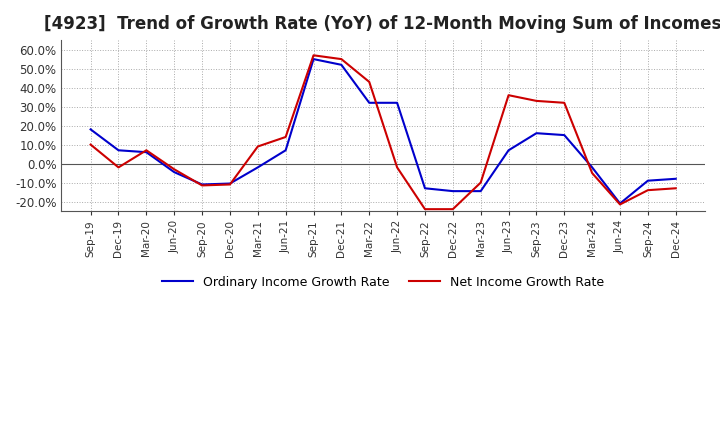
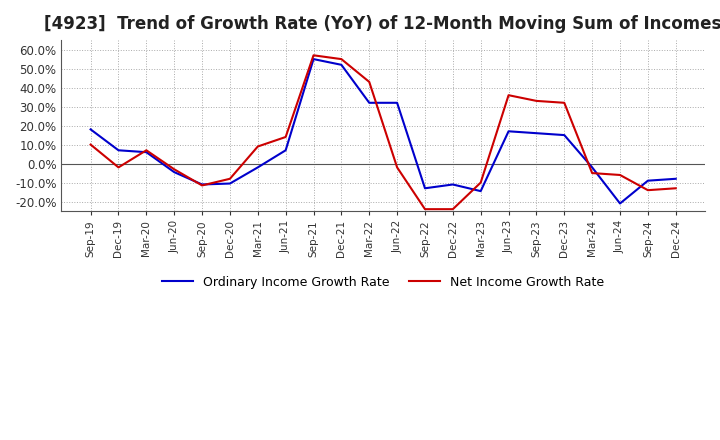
Net Income Growth Rate/Dec-20: -11% -> -8%
Ordinary Income Growth Rate/Dec-22: -14% -> -11%
Ordinary Income Growth Rate/Jun-23: 7% -> 17%
Net Income Growth Rate/Jun-24: -22% -> -6%
